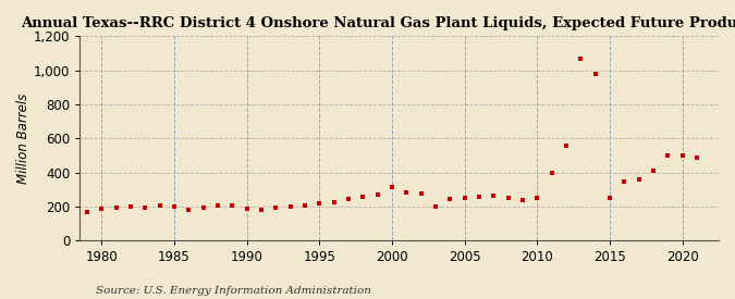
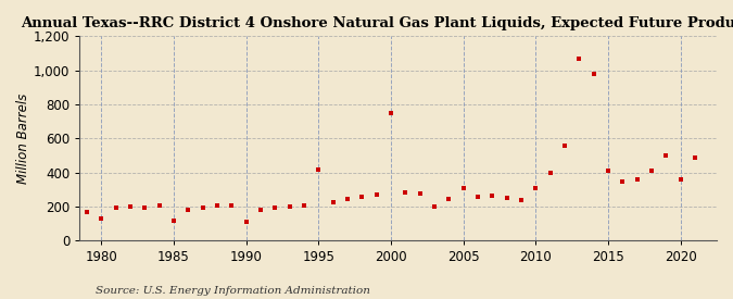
1980: 180 -> 130
1985: 200 -> 120
1990: 190 -> 110
1995: 220 -> 420
2000: 320 -> 750
2005: 250 -> 310
2010: 250 -> 310
2015: 250 -> 410
2020: 500 -> 360
